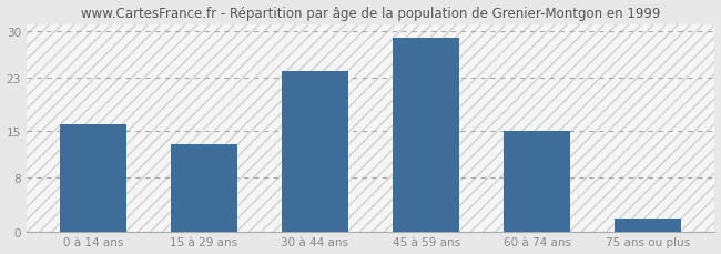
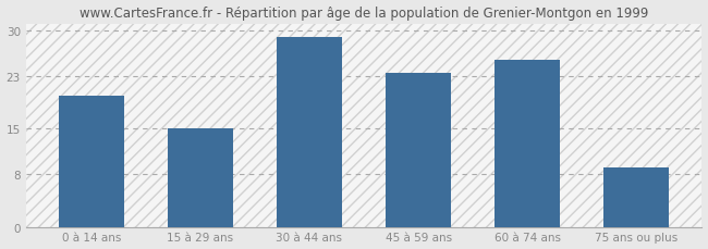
0 à 14 ans: 16.0 -> 20.0
15 à 29 ans: 13.0 -> 15.0
30 à 44 ans: 24.0 -> 29.0
45 à 59 ans: 29.0 -> 23.5
60 à 74 ans: 15.0 -> 25.5
75 ans ou plus: 2.0 -> 9.0
